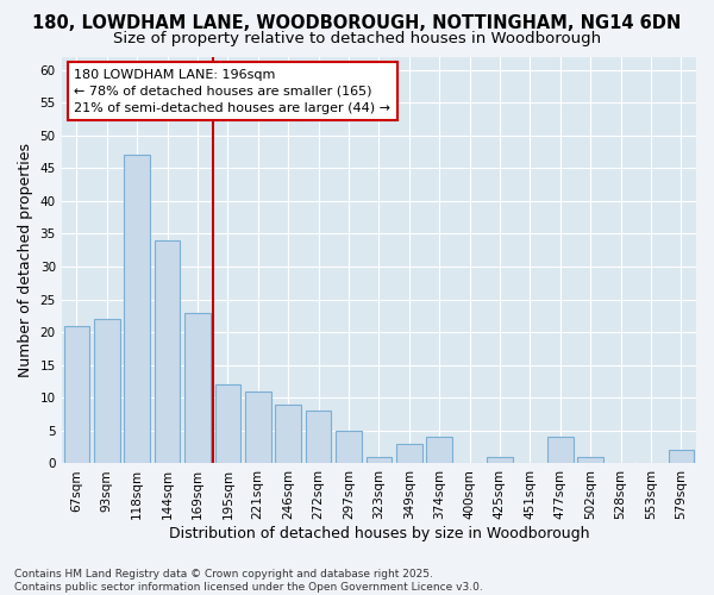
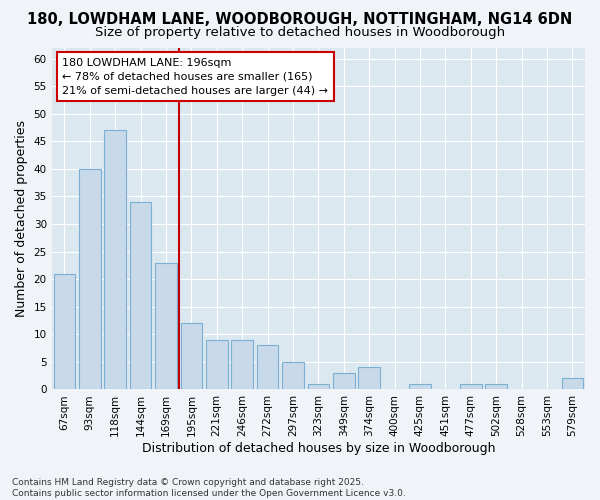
93sqm: 22 -> 40
221sqm: 11 -> 9
477sqm: 4 -> 1
